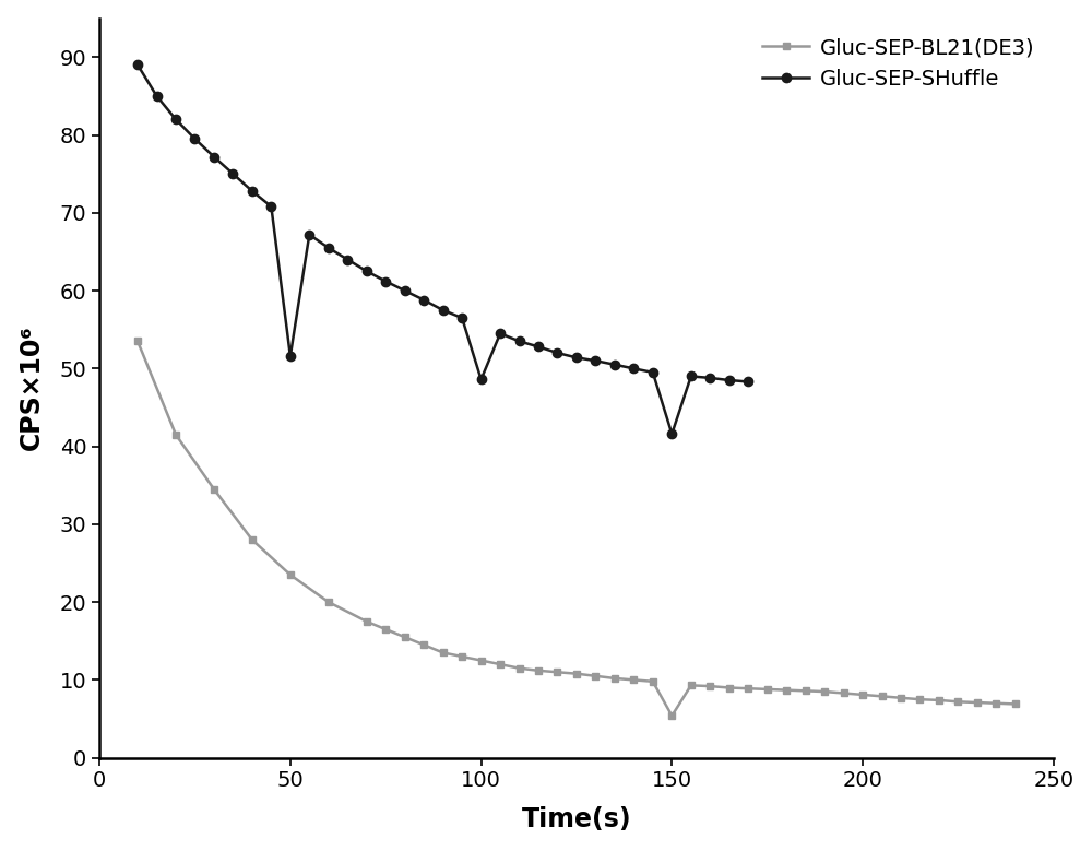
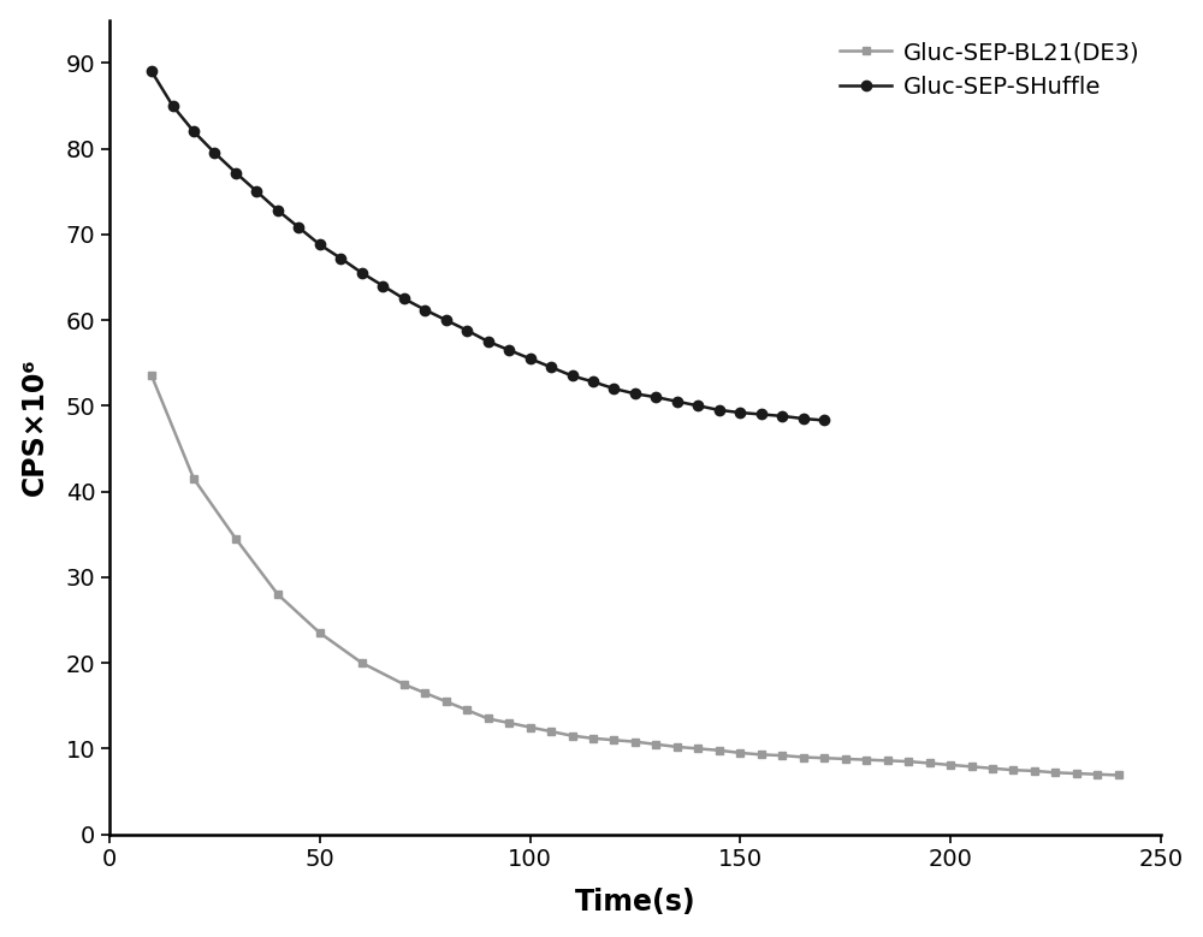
Gluc-SEP-SHuffle/50: 51.6 -> 68.8
Gluc-SEP-SHuffle/100: 48.6 -> 55.5
Gluc-SEP-SHuffle/150: 41.6 -> 49.2
Gluc-SEP-BL21(DE3)/150: 5.4 -> 9.5
